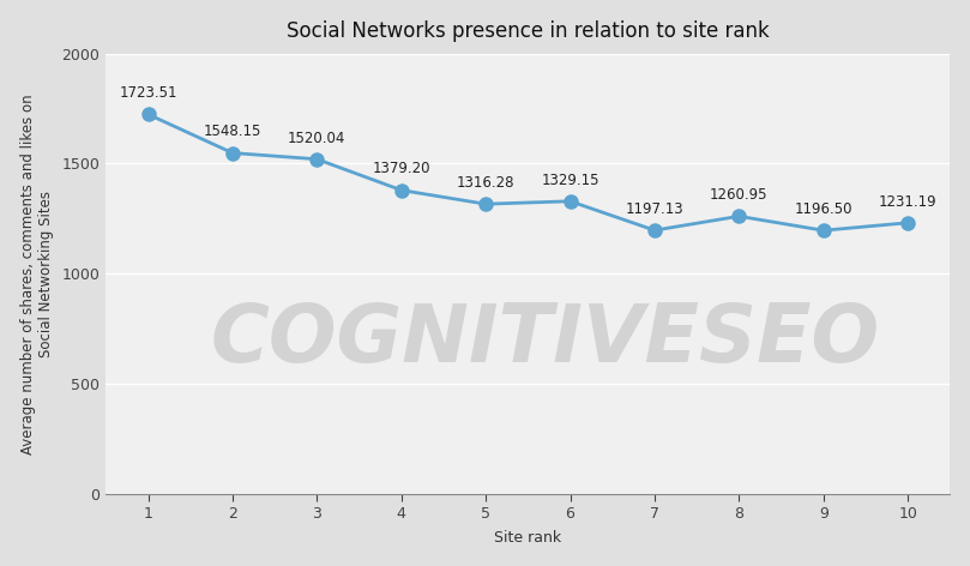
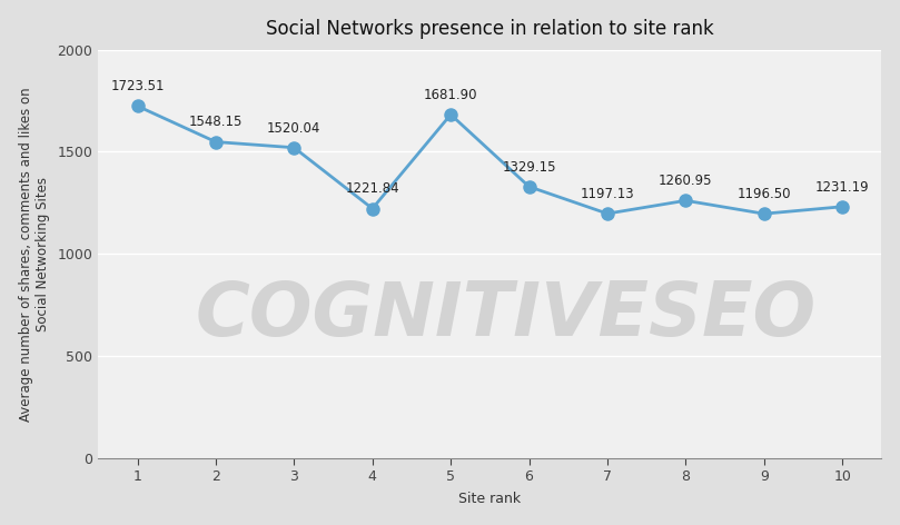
4: 1379.20 -> 1221.84
5: 1316.28 -> 1681.90
